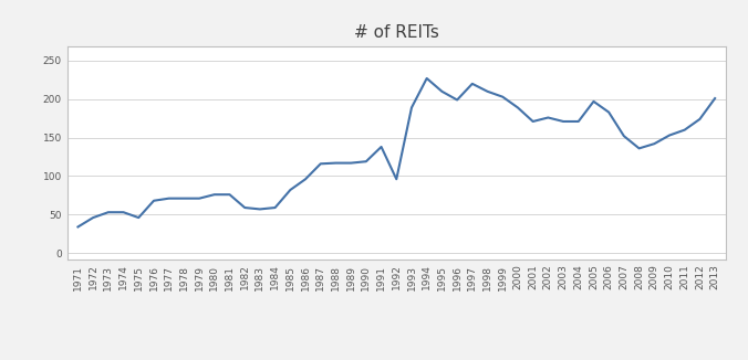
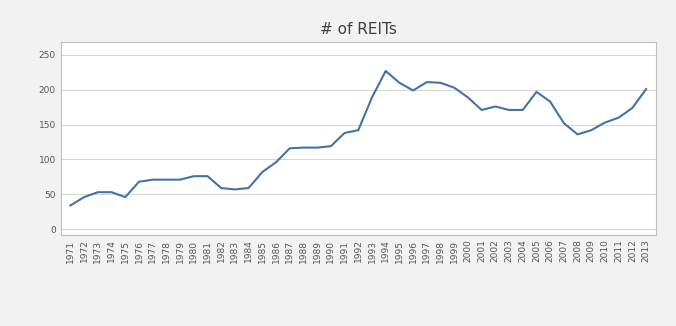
1992: 96 -> 142
1997: 220 -> 211
